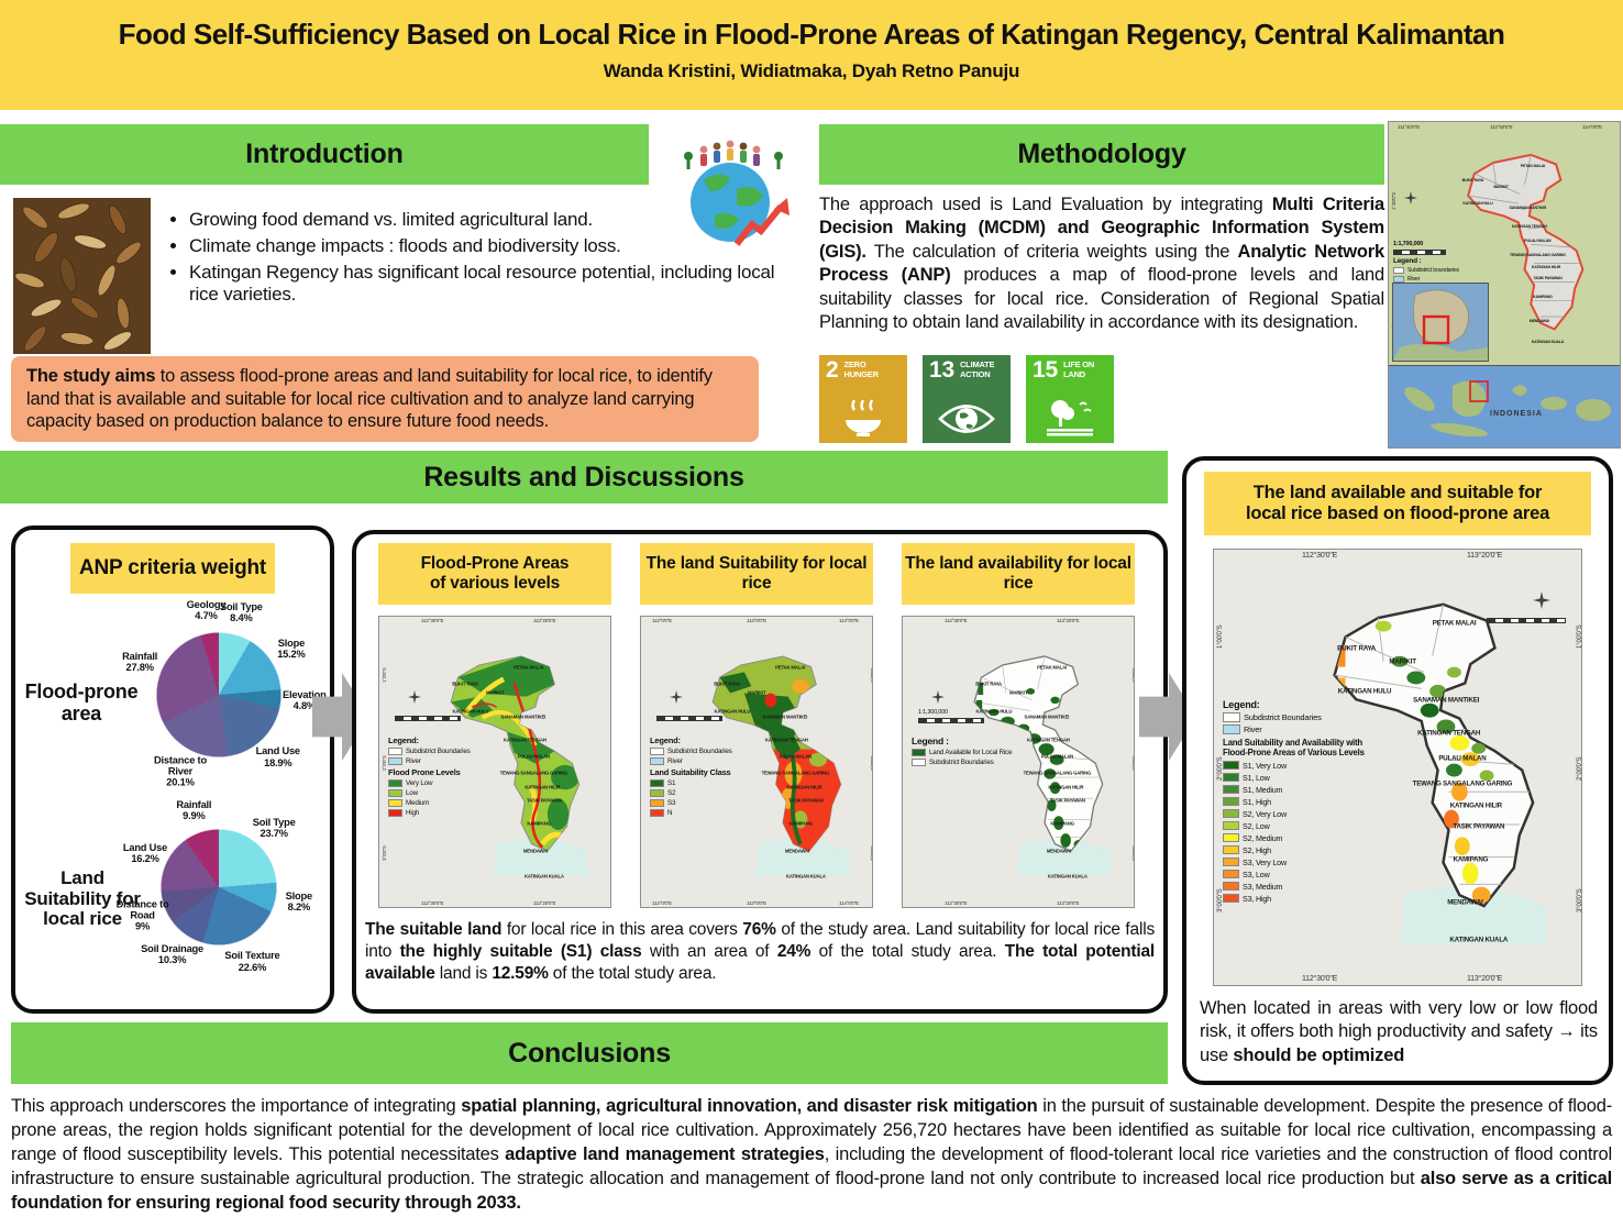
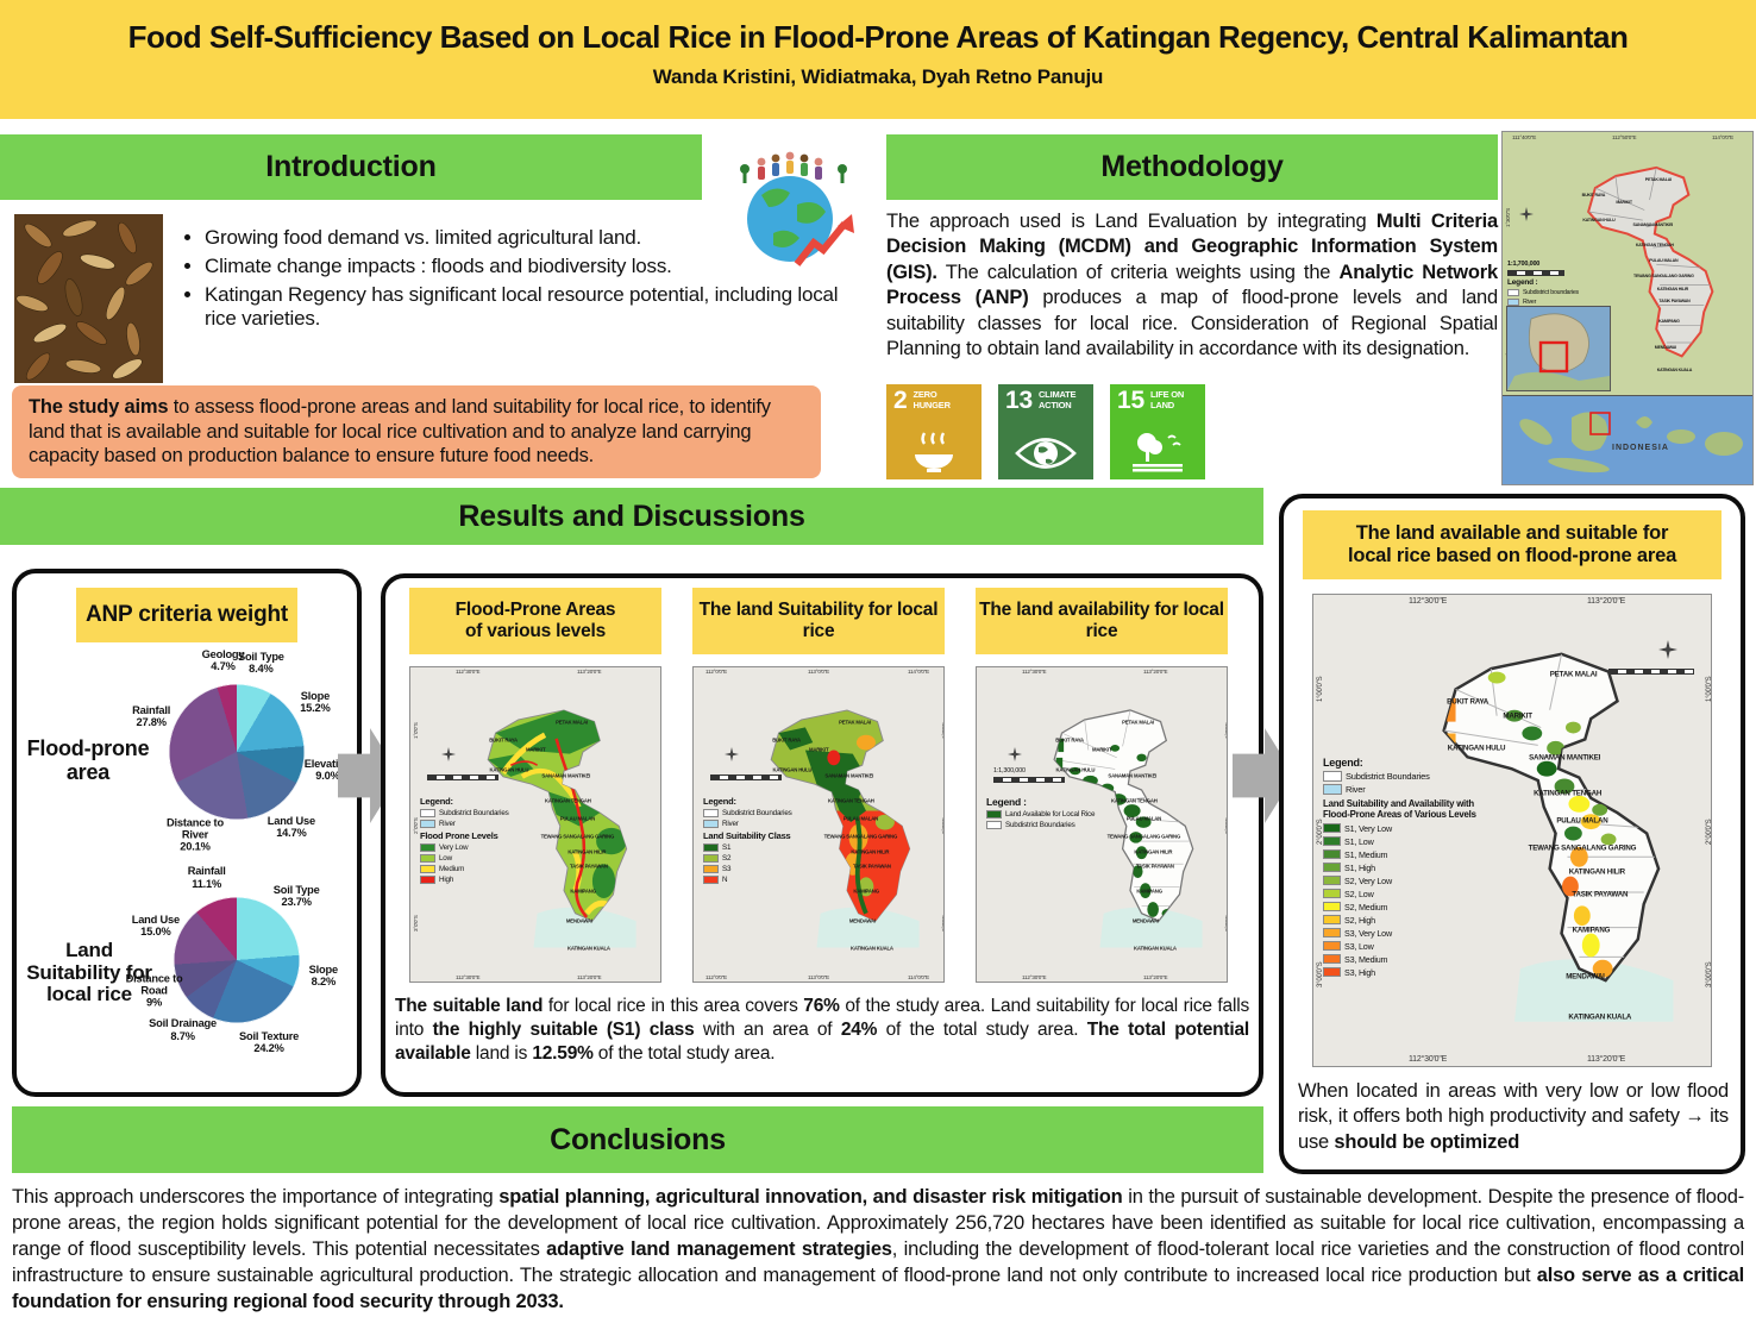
Flood-prone area/Elevation: 4.8% -> 9.0%
Flood-prone area/Land Use: 18.9% -> 14.7%
Land Suitability for local rice/Soil Texture: 22.6% -> 24.2%
Land Suitability for local rice/Soil Drainage: 10.3% -> 8.7%
Land Suitability for local rice/Land Use: 16.2% -> 15.0%
Land Suitability for local rice/Rainfall: 9.9% -> 11.1%
